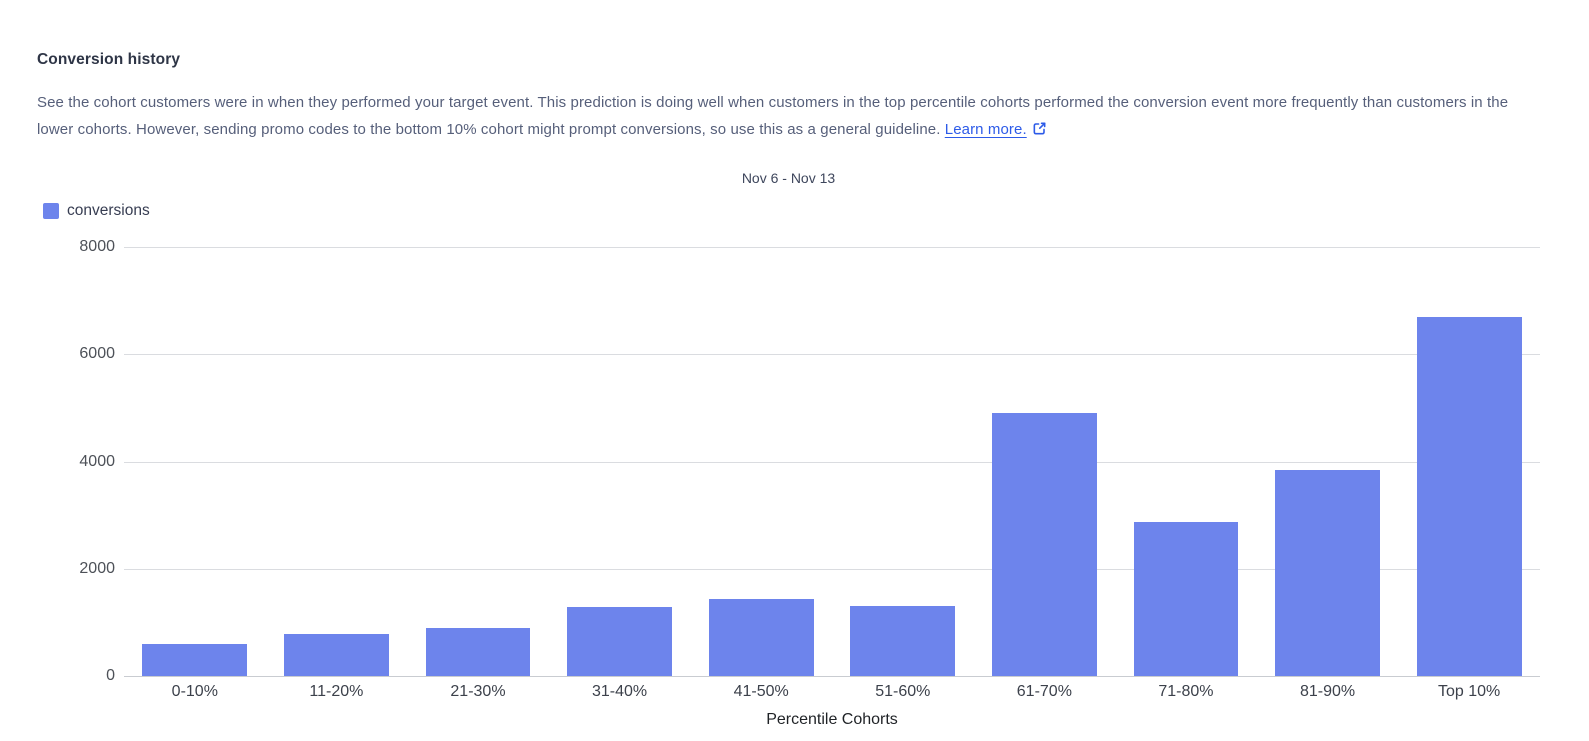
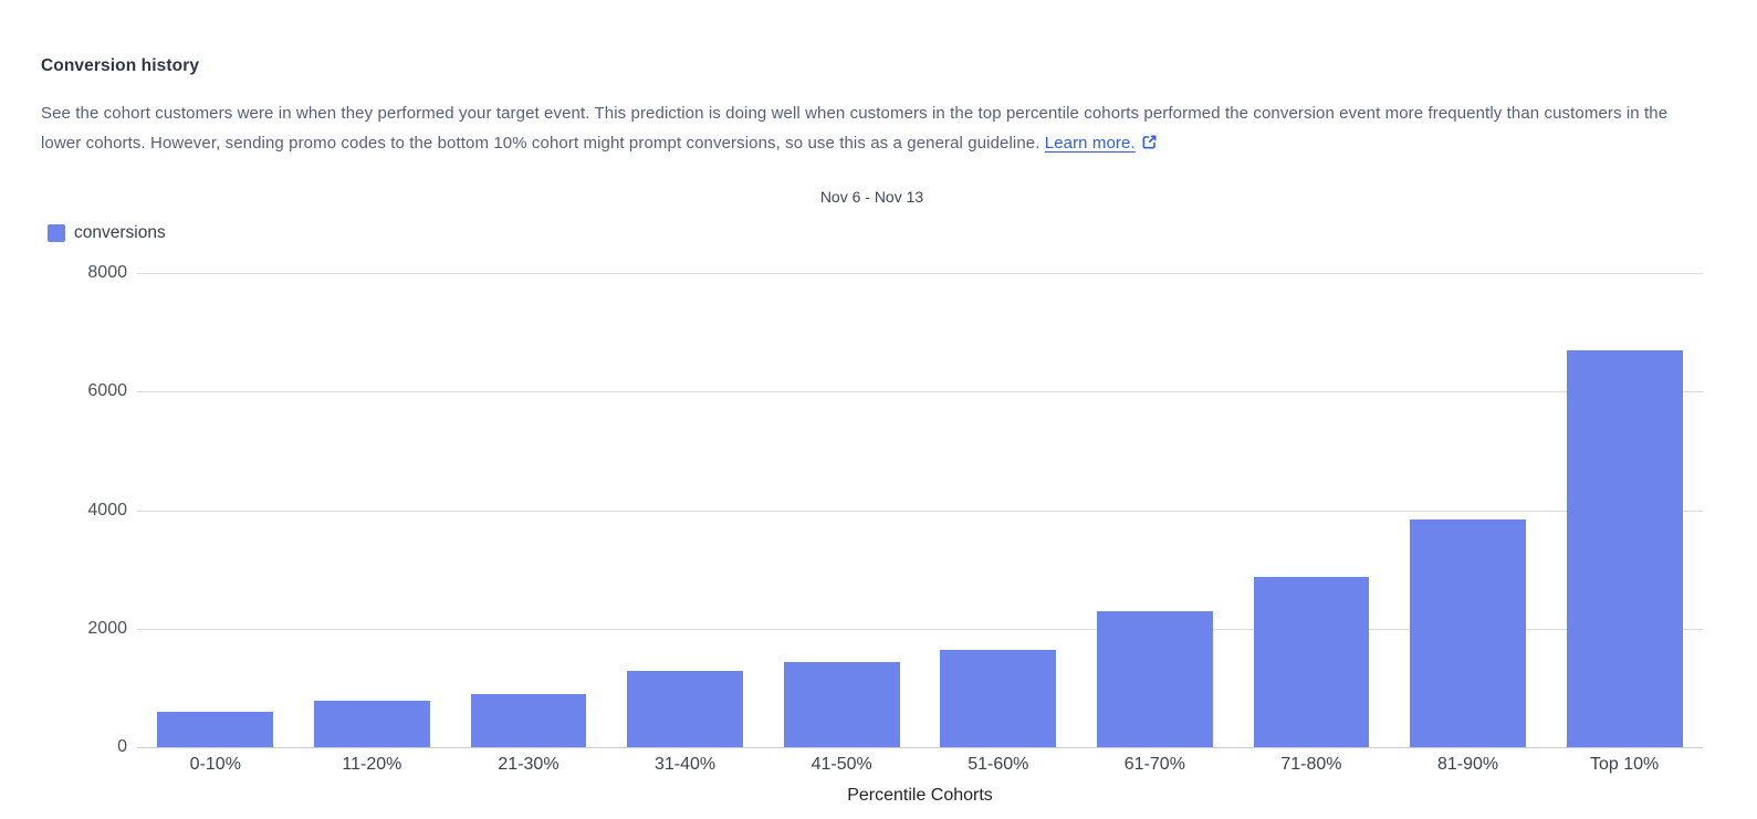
51-60%: 1300 -> 1600
61-70%: 4900 -> 2300
